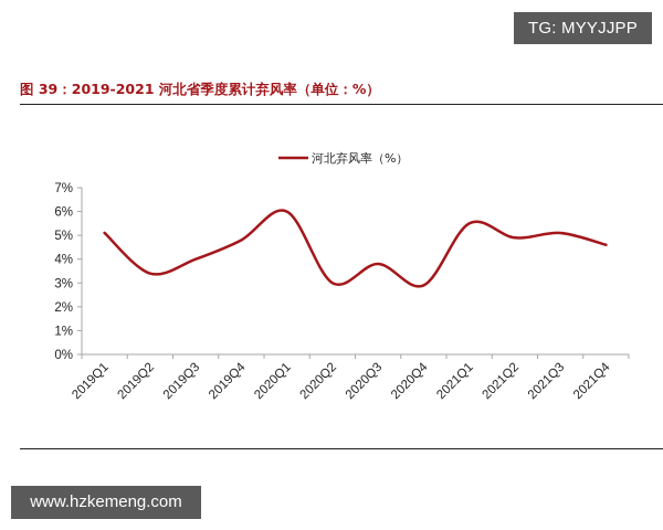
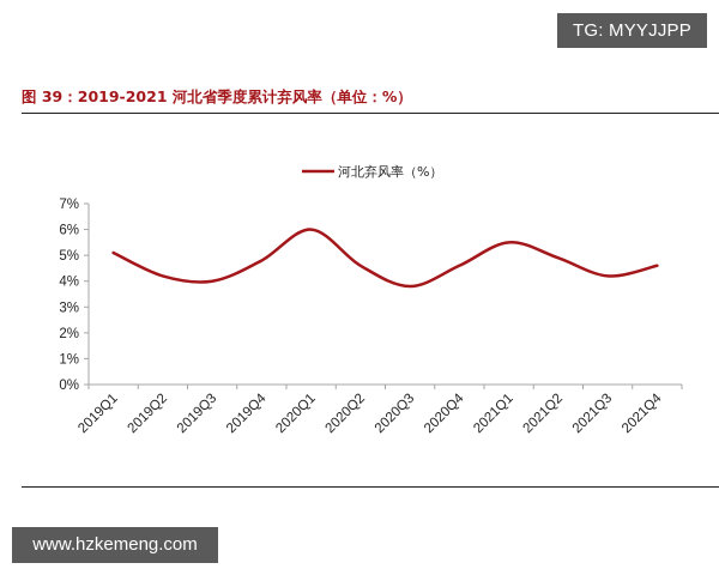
2019Q2: 3.4% -> 4.2%
2020Q2: 3.0% -> 4.6%
2020Q4: 2.9% -> 4.6%
2021Q3: 5.1% -> 4.2%
